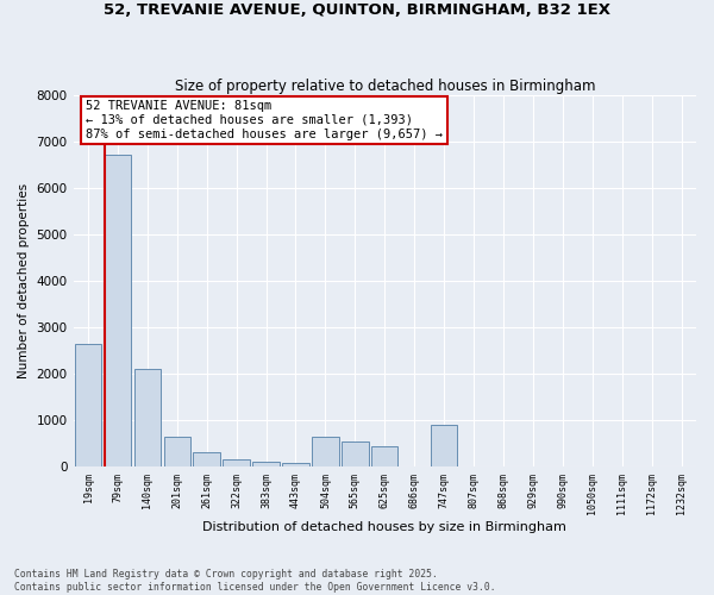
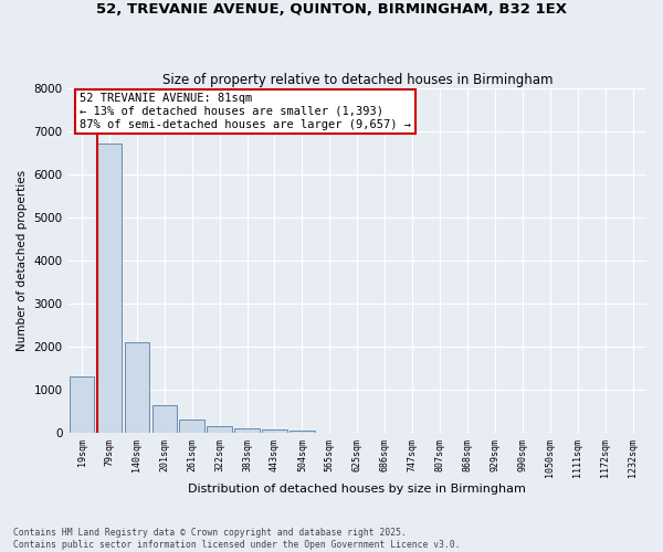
19sqm: 2650 -> 1300
504sqm: 650 -> 50
565sqm: 550 -> 10
625sqm: 450 -> 0
747sqm: 900 -> 0
